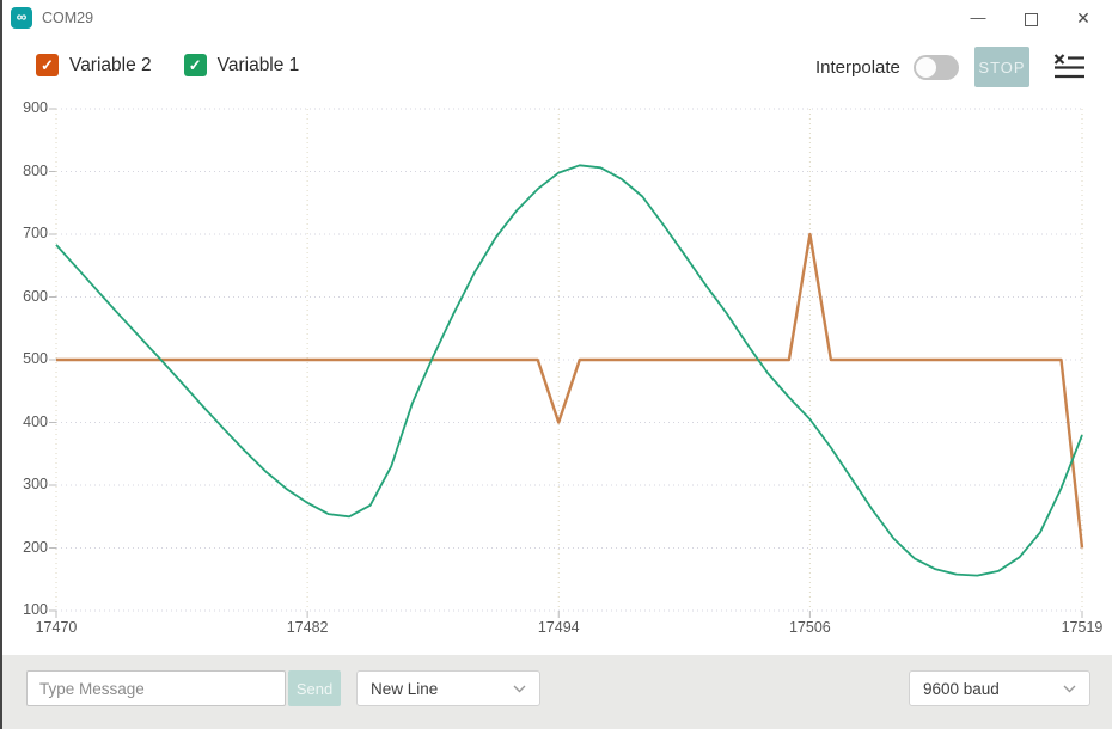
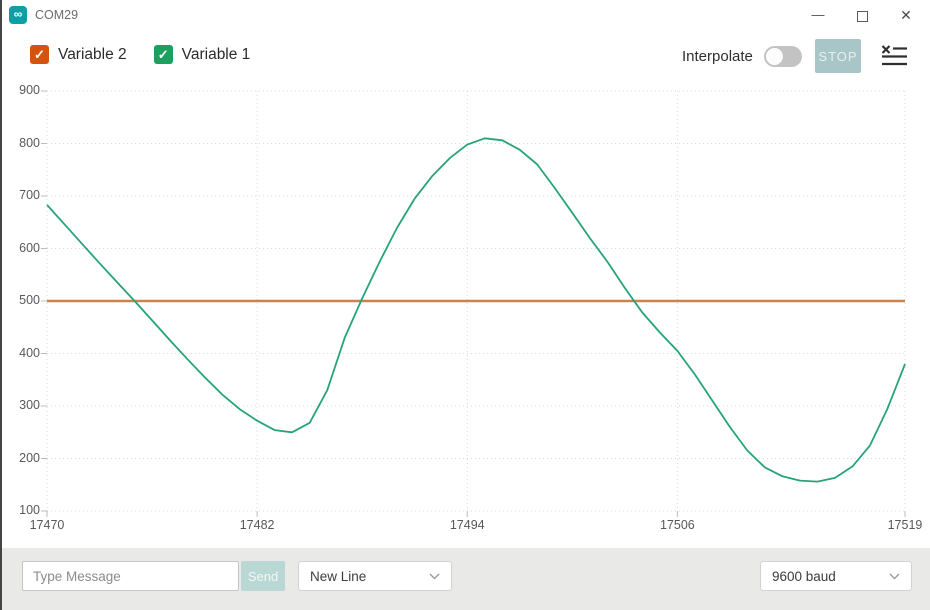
Variable 2/17494: 400 -> 500
Variable 2/17506: 700 -> 500
Variable 2/17519: 200 -> 500
